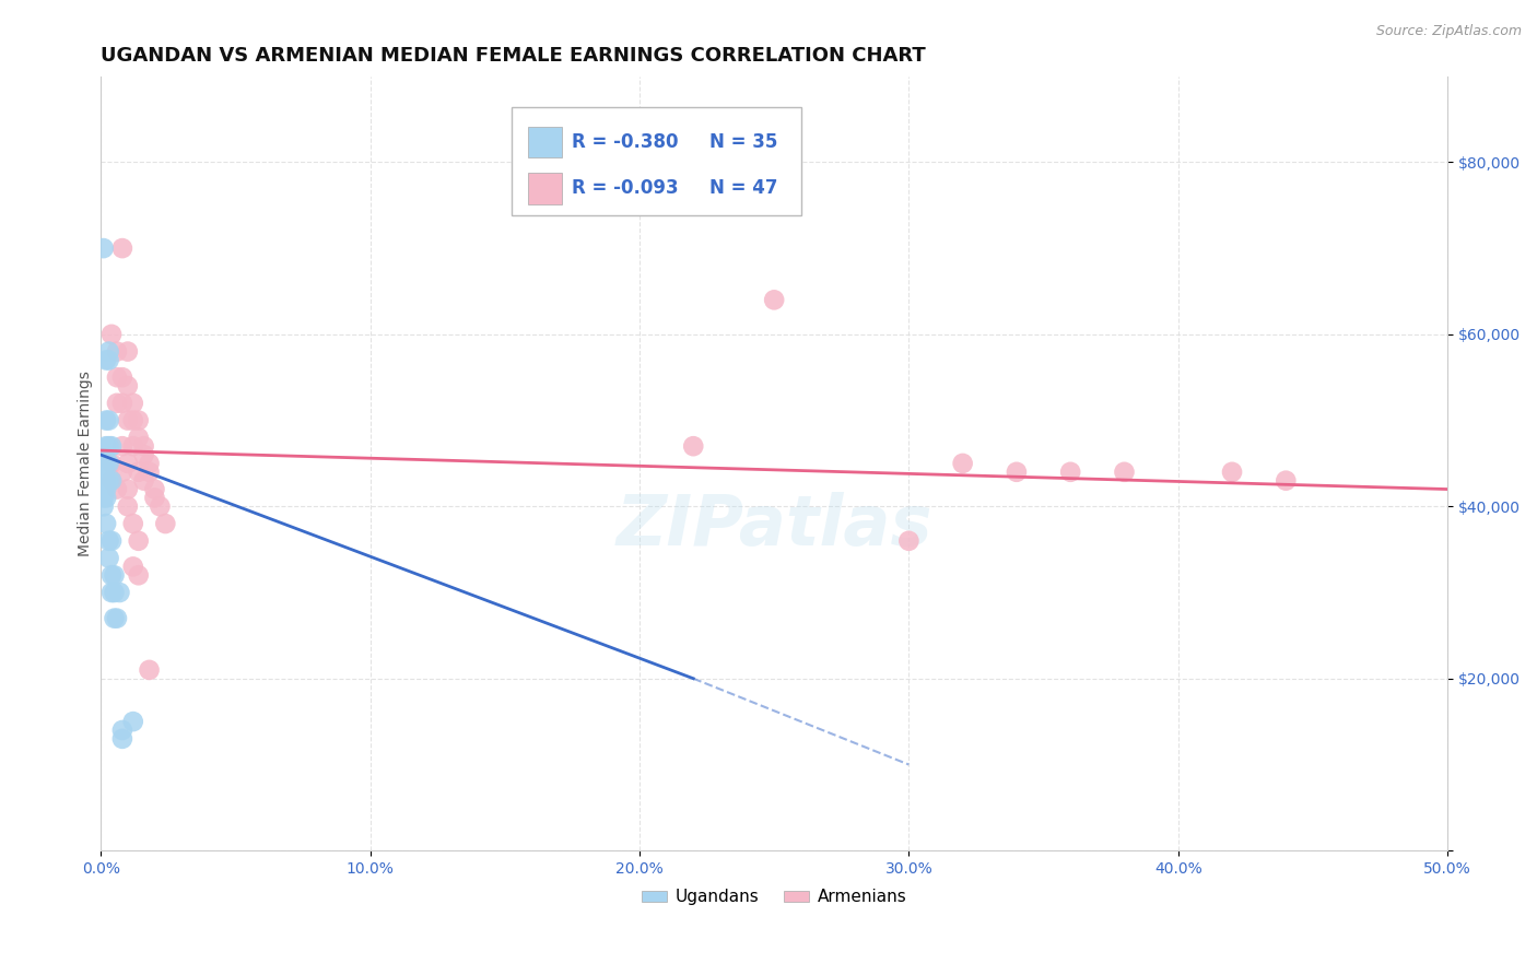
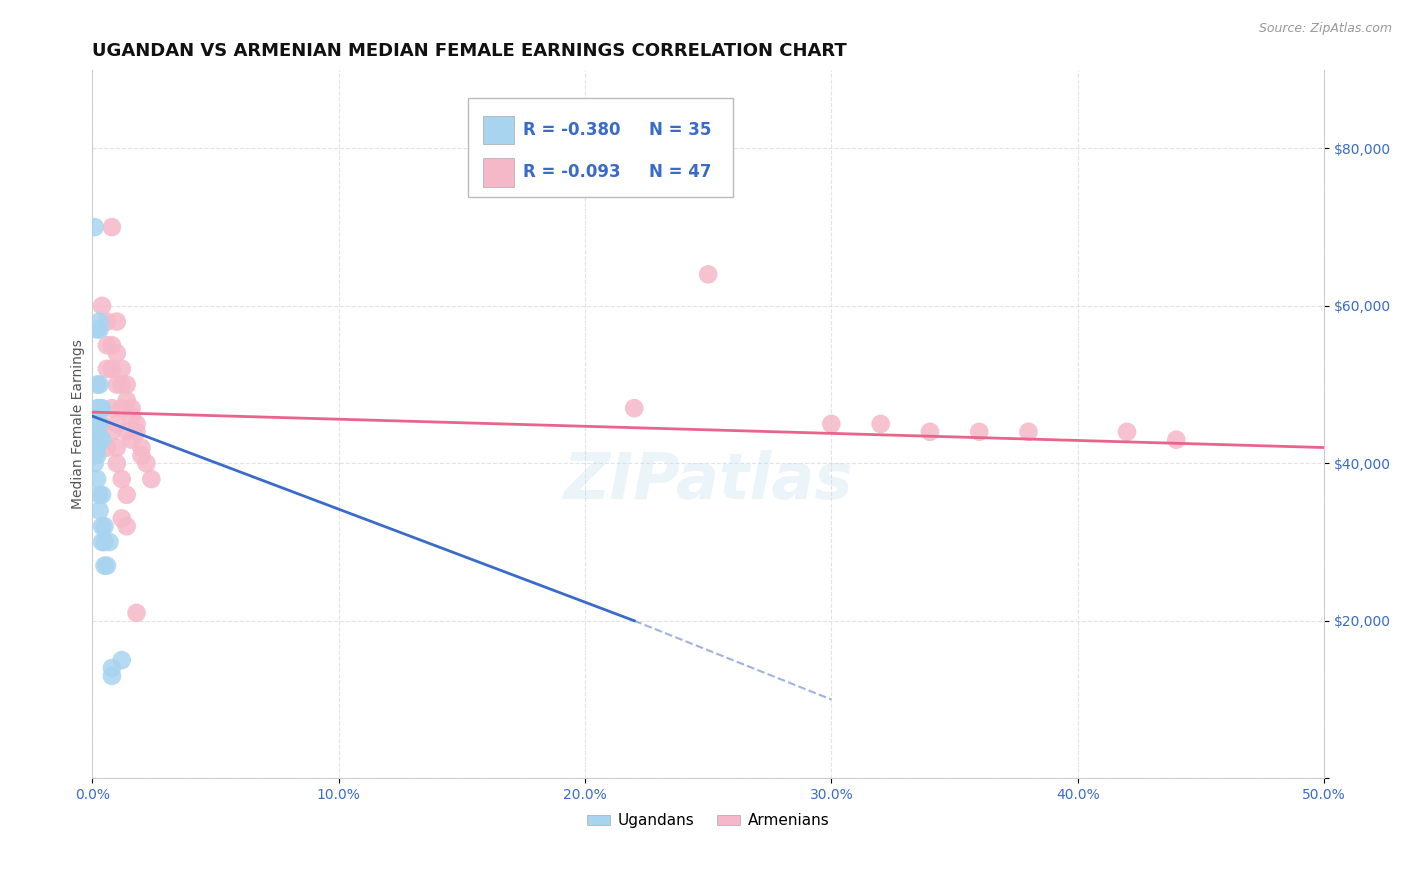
Armenians/30.0%: $36,000 -> $45,000
